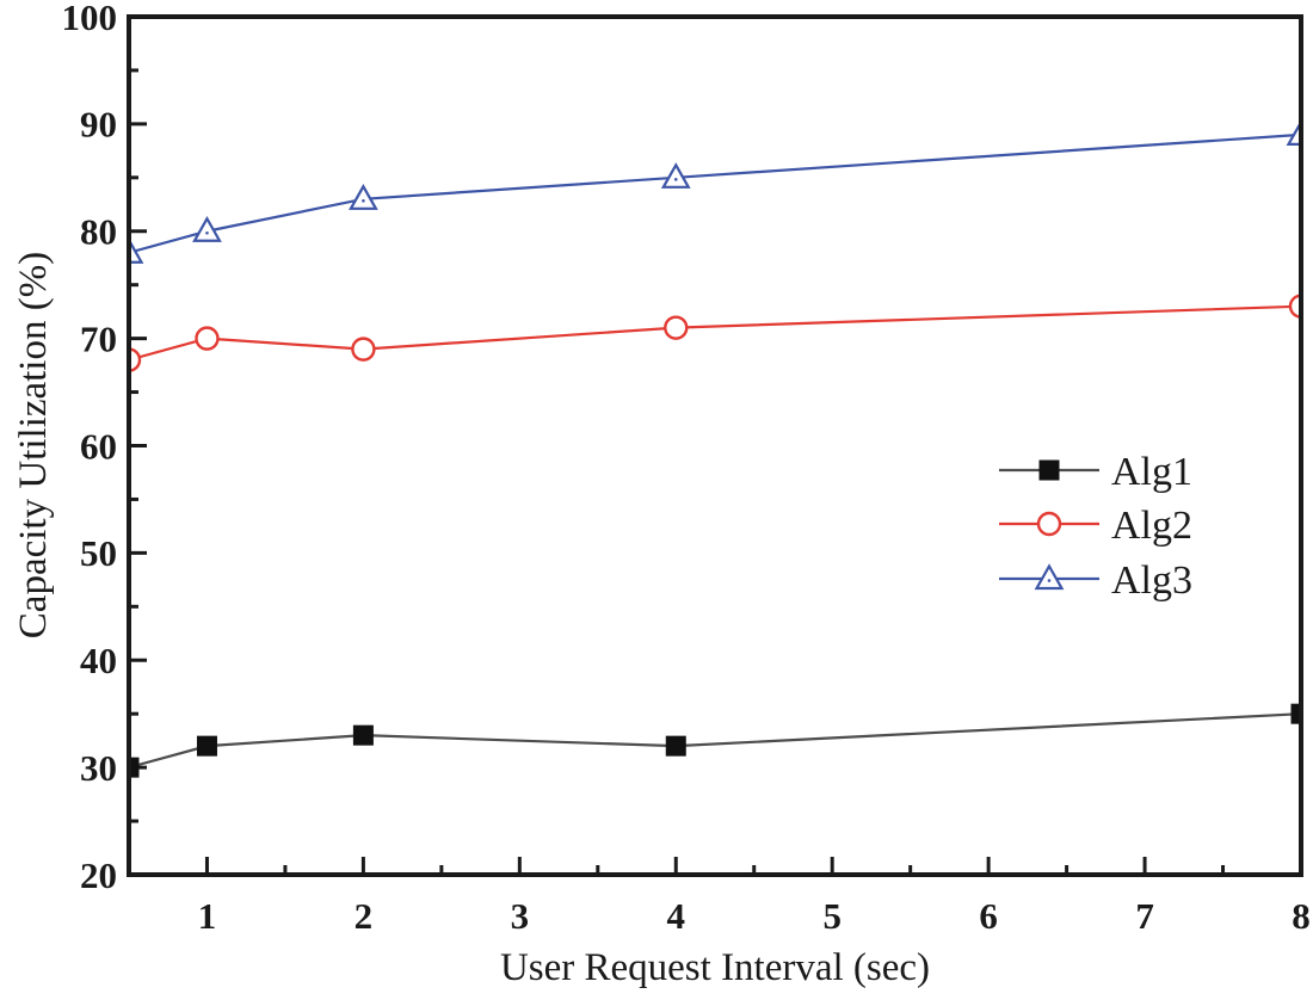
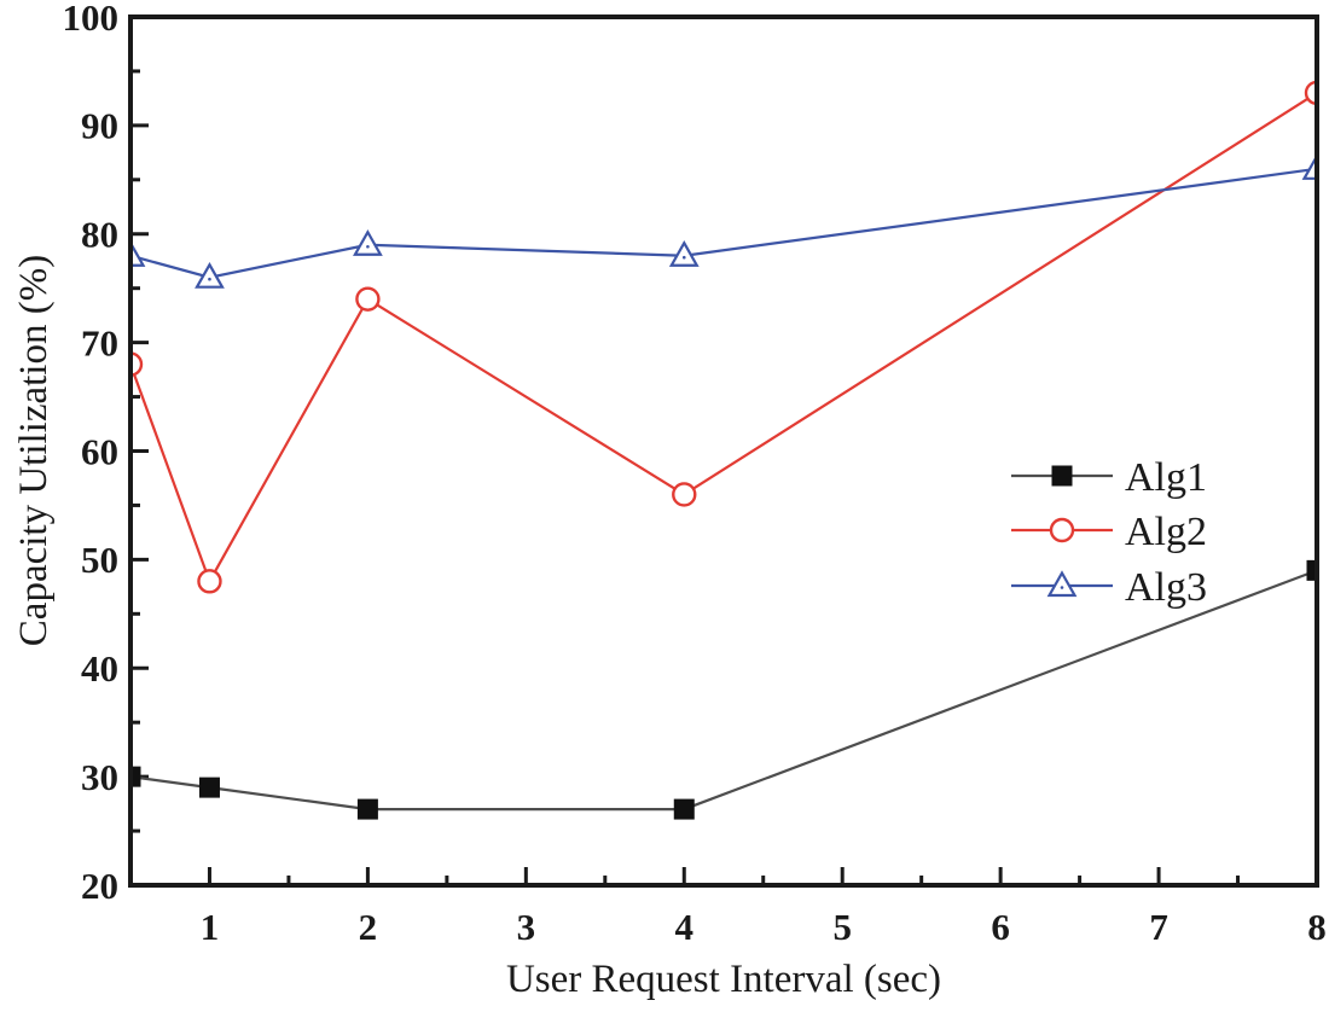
Alg1/1: 32 -> 29
Alg2/1: 70 -> 48
Alg3/1: 80 -> 76
Alg1/2: 33 -> 27
Alg2/2: 69 -> 74
Alg3/2: 83 -> 79
Alg1/4: 32 -> 27
Alg2/4: 71 -> 56
Alg3/4: 85 -> 78
Alg1/8: 35 -> 49
Alg2/8: 73 -> 93
Alg3/8: 89 -> 86
